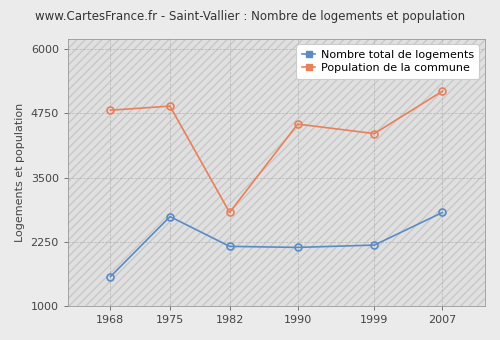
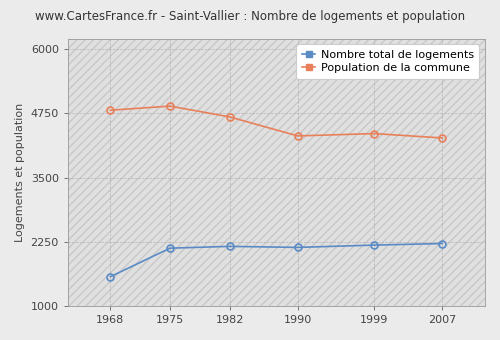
Nombre total de logements/1975: 2740 -> 2120
Population de la commune/1982: 2820 -> 4680
Population de la commune/1990: 4540 -> 4310
Nombre total de logements/2007: 2820 -> 2220
Population de la commune/2007: 5180 -> 4270
